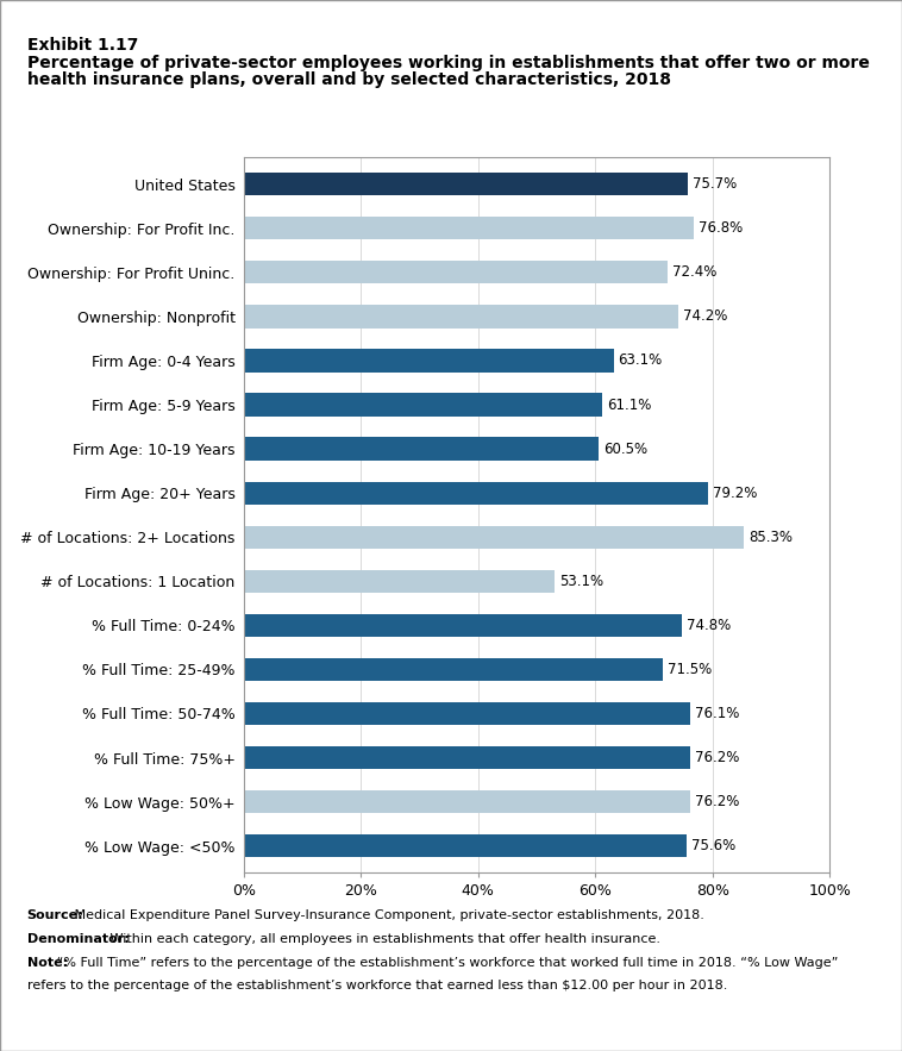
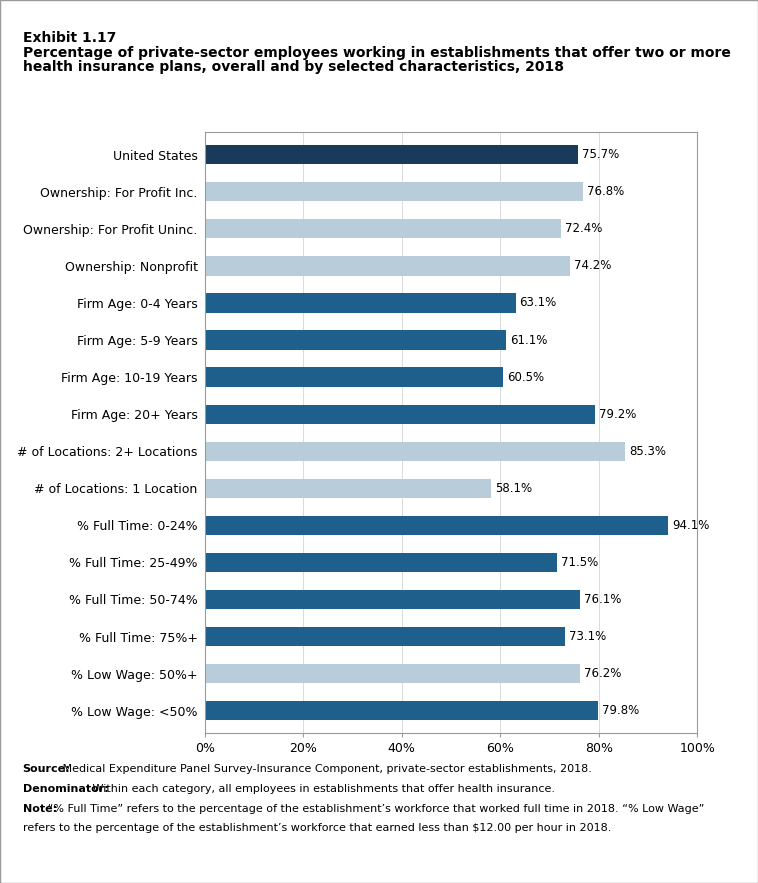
# of Locations: 1 Location: 53.1% -> 58.1%
% Full Time: 0-24%: 74.8% -> 94.1%
% Full Time: 75%+: 76.2% -> 73.1%
% Low Wage: <50%: 75.6% -> 79.8%
